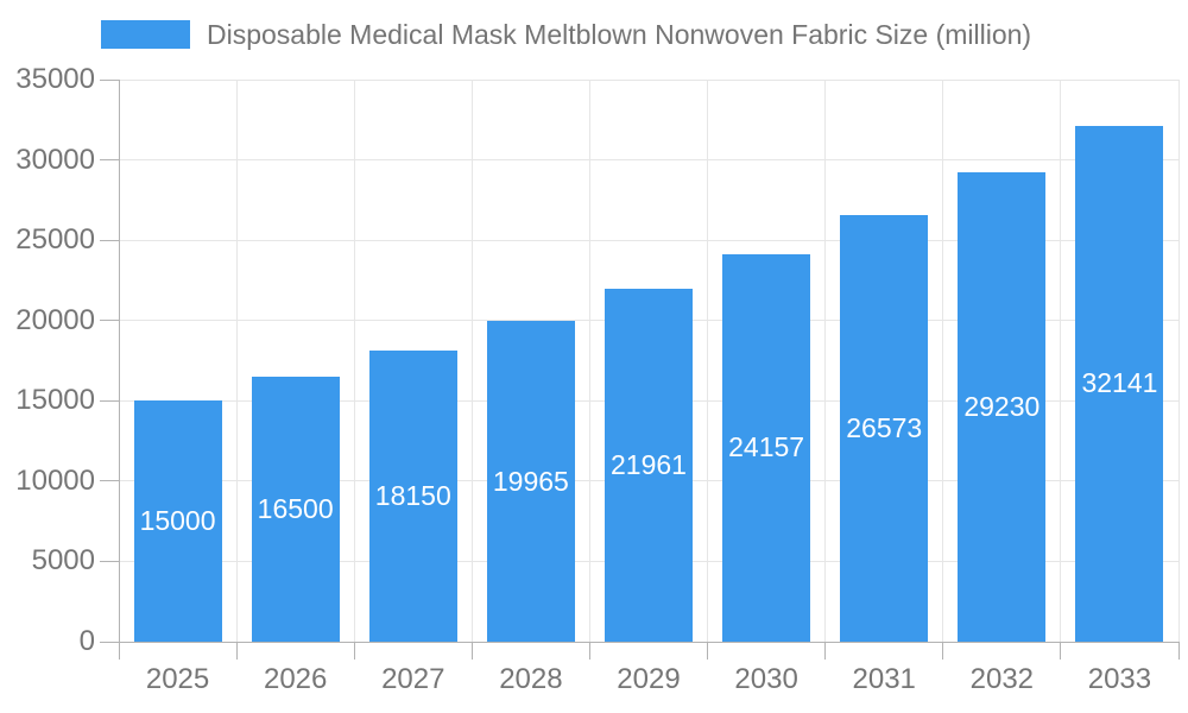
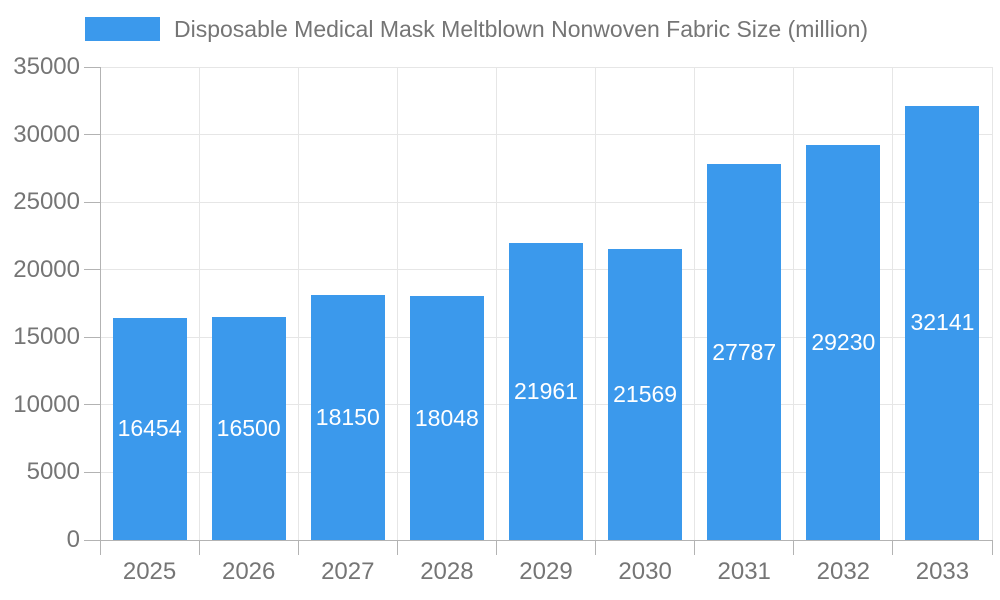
2025: 15000 -> 16454
2028: 19965 -> 18048
2030: 24157 -> 21569
2031: 26573 -> 27787
